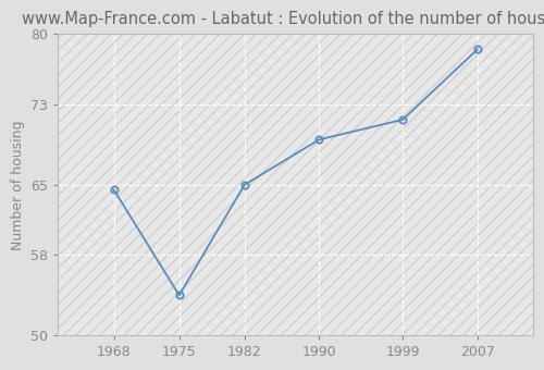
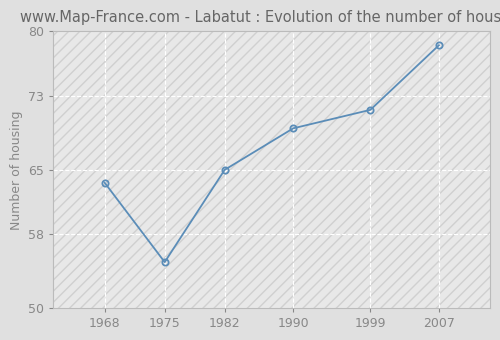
1968: 64.5 -> 63.6
1975: 54.0 -> 55.0
